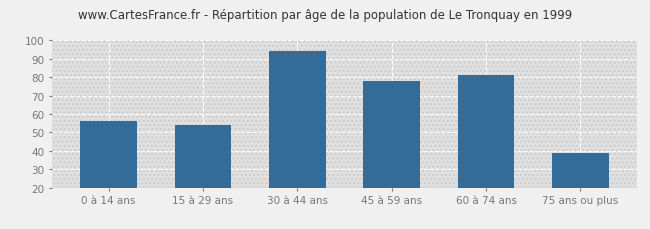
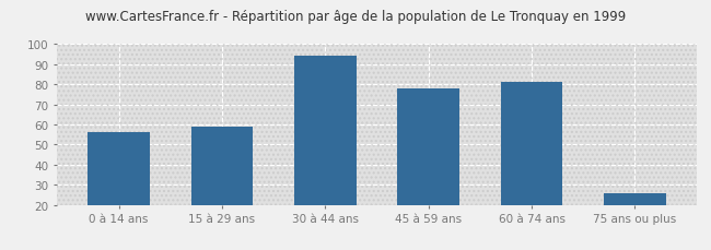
15 à 29 ans: 54 -> 59
75 ans ou plus: 39 -> 26
